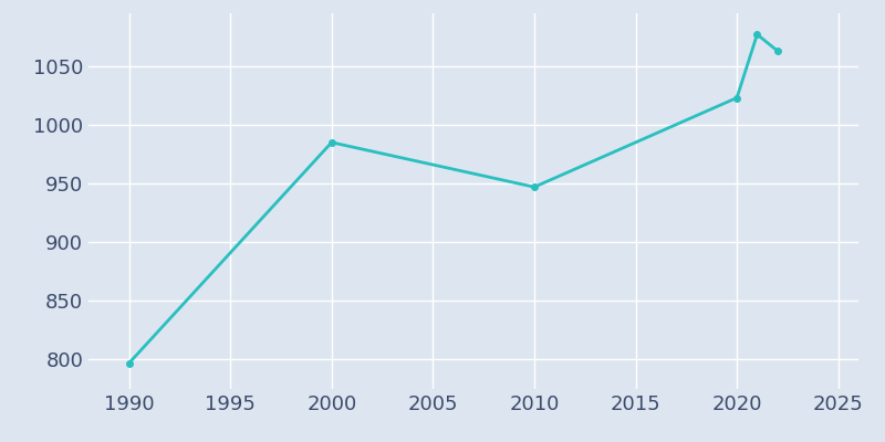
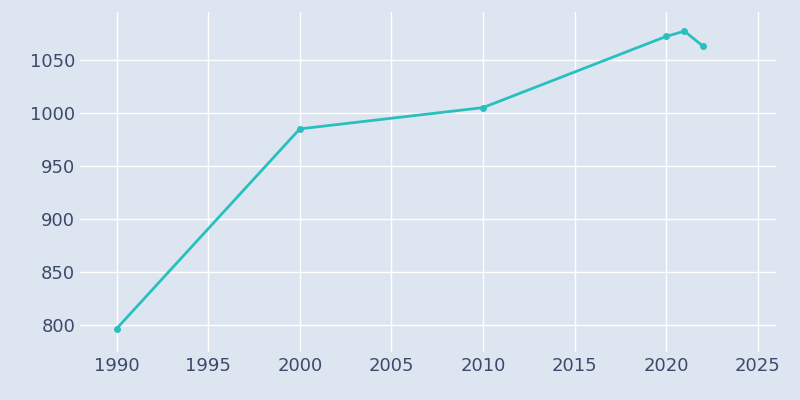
2010: 947 -> 1005
2020: 1023 -> 1072
